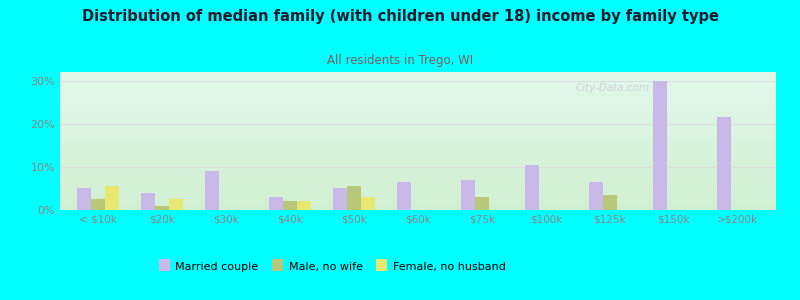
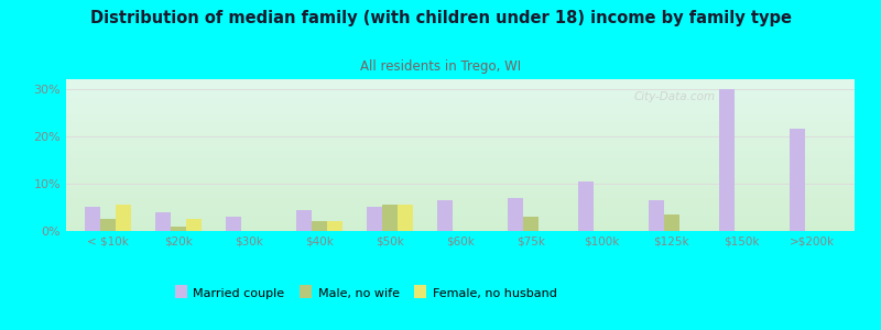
Married couple/$30k: 9.0% -> 3.0%
Married couple/$40k: 3.0% -> 4.5%
Female, no husband/$50k: 3.0% -> 5.5%
